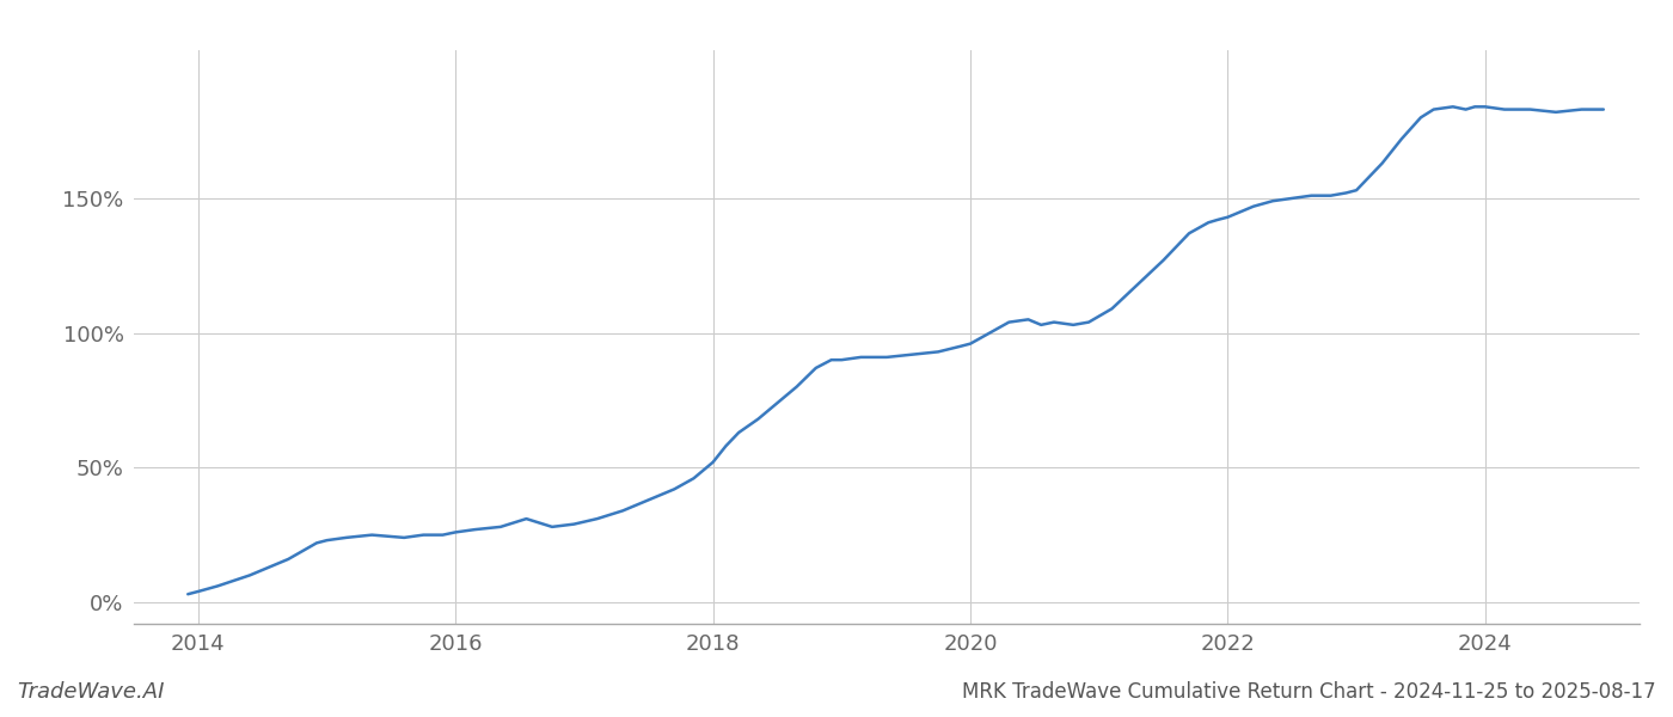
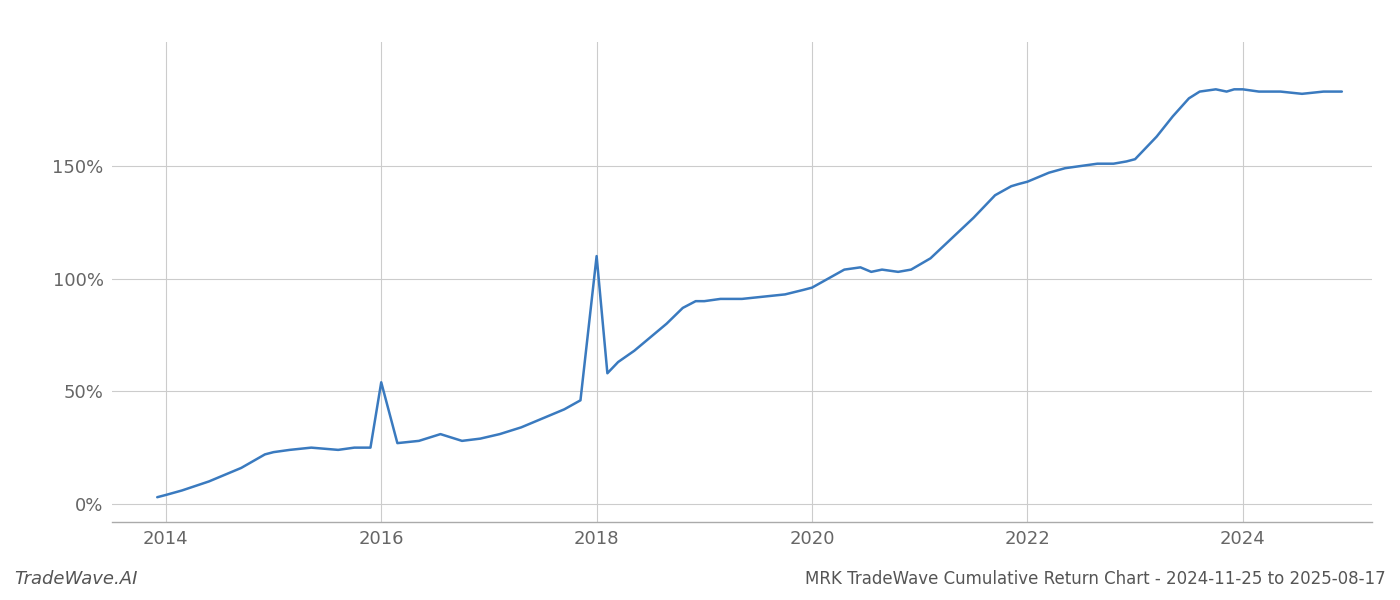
2016: 26% -> 54%
2018: 52% -> 110%
